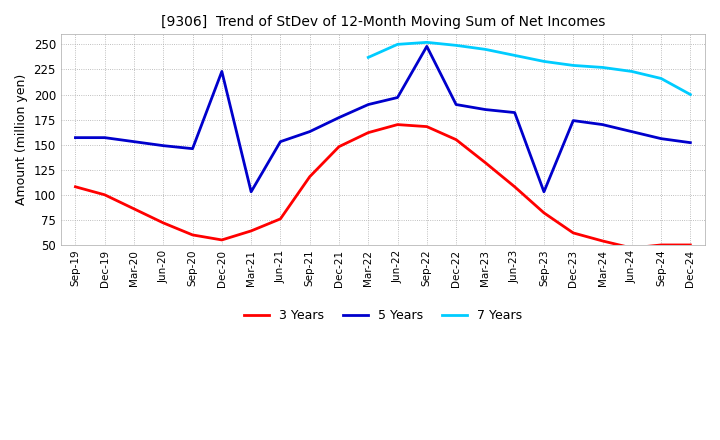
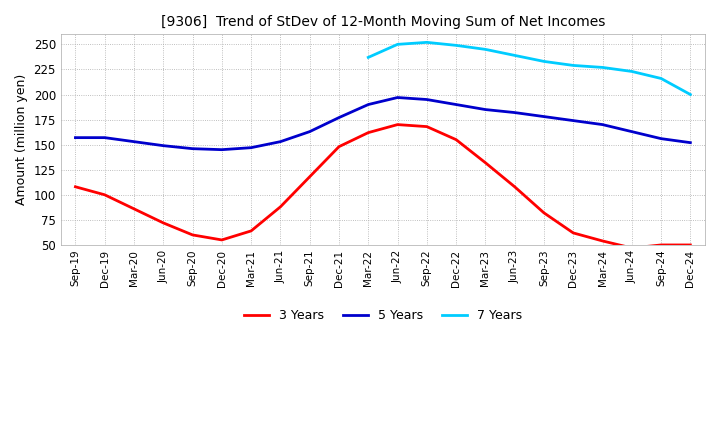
5 Years/Dec-20: 223 -> 145
5 Years/Mar-21: 103 -> 147
3 Years/Jun-21: 76 -> 88
5 Years/Sep-22: 248 -> 195
5 Years/Sep-23: 103 -> 178
